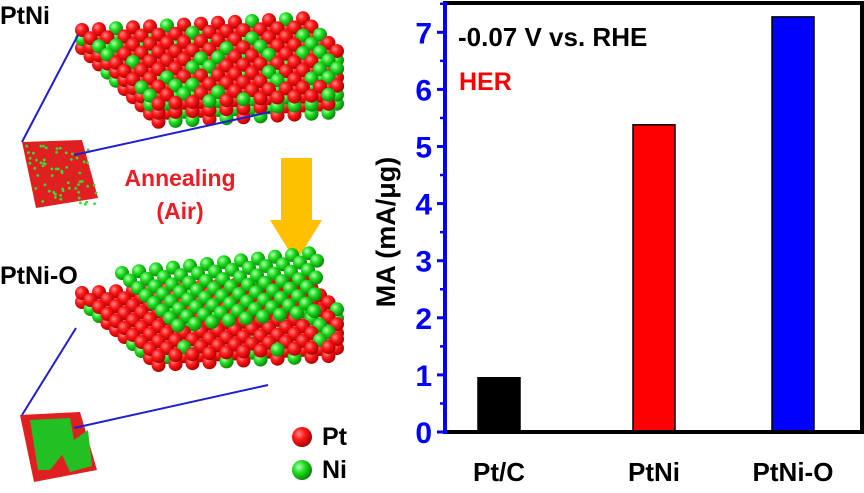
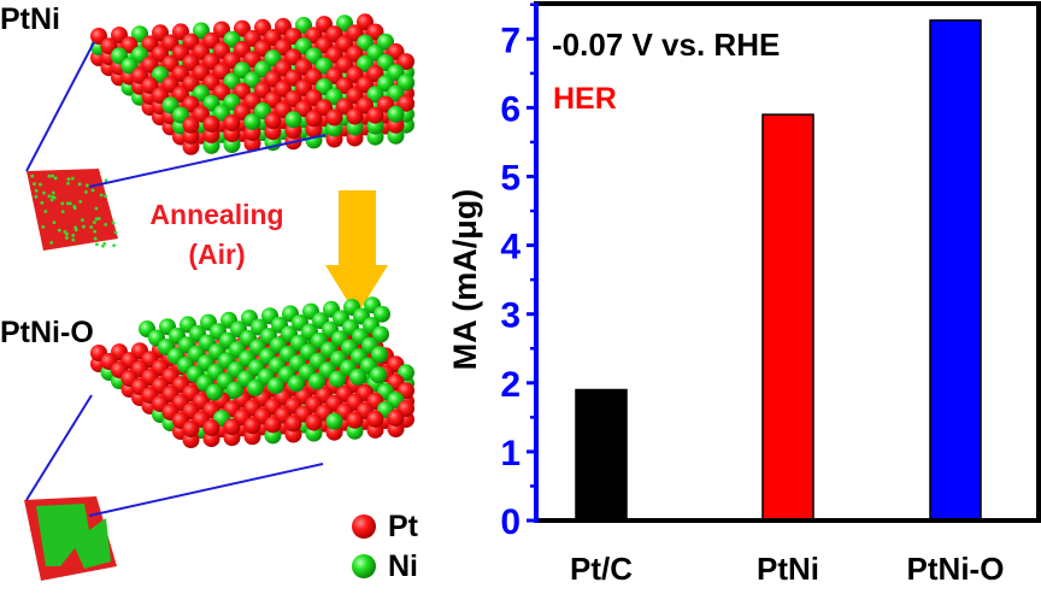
Pt/C: 0.9 -> 1.9
PtNi: 5.4 -> 5.9
